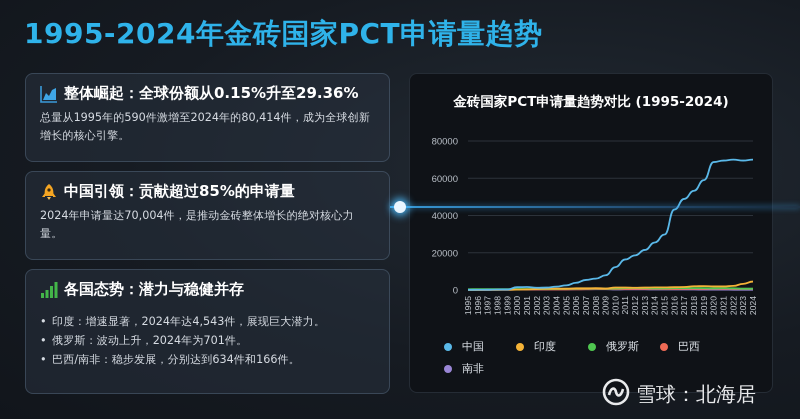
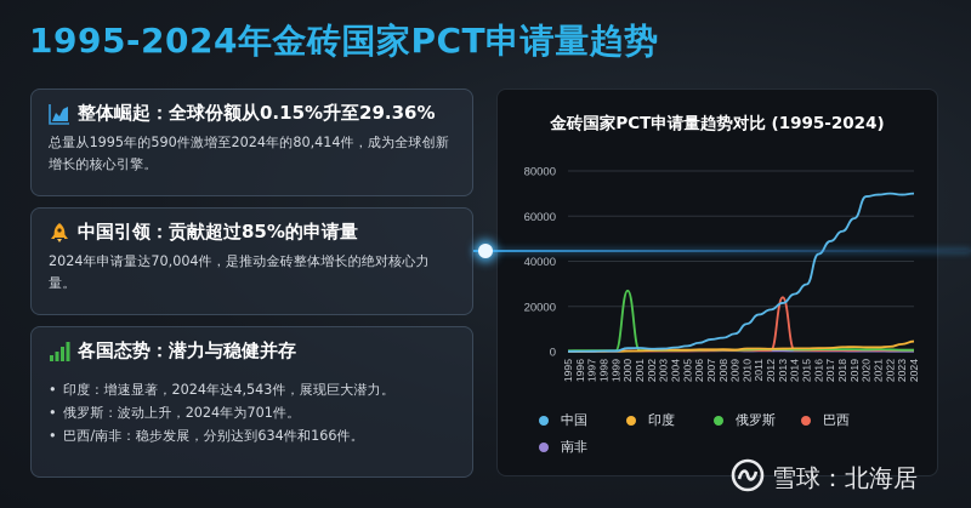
俄罗斯/2000: 1000 -> 27000
巴西/2013: 1000 -> 24000
